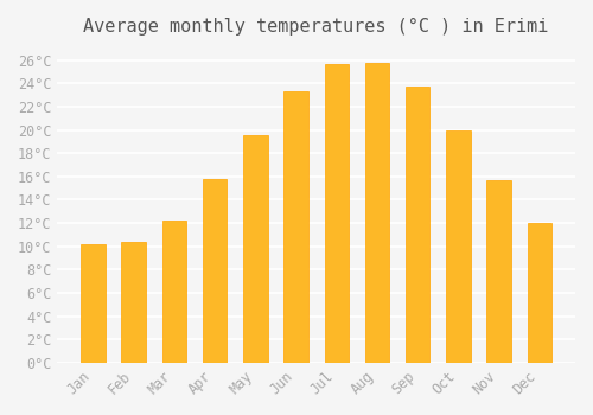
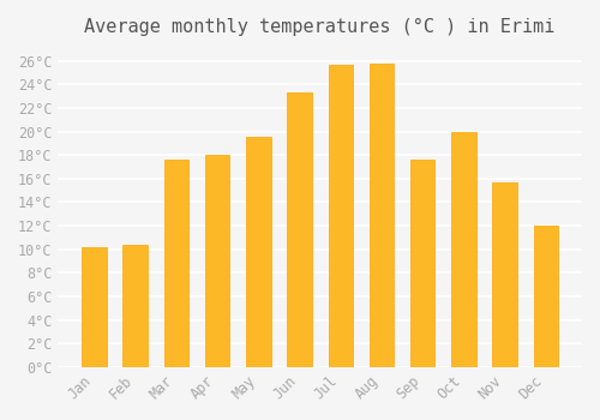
Mar: 12.2°C -> 17.6°C
Apr: 15.8°C -> 18.0°C
Sep: 23.7°C -> 17.6°C
